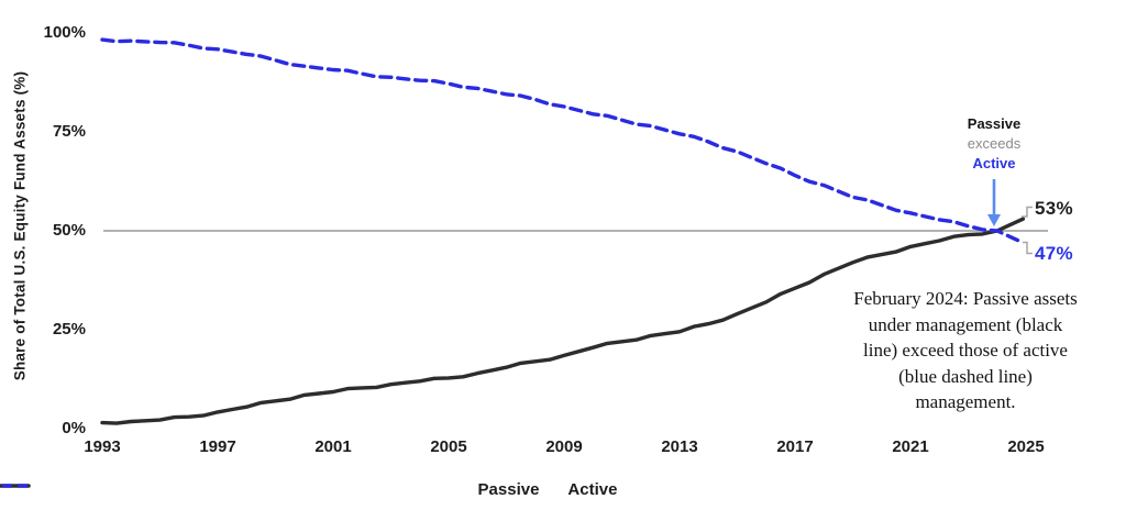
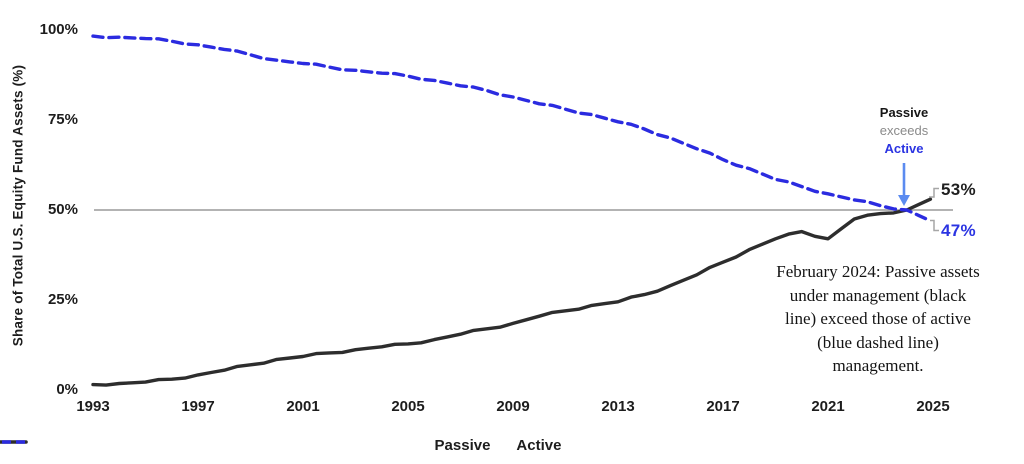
Passive/2021: 46% -> 42%
